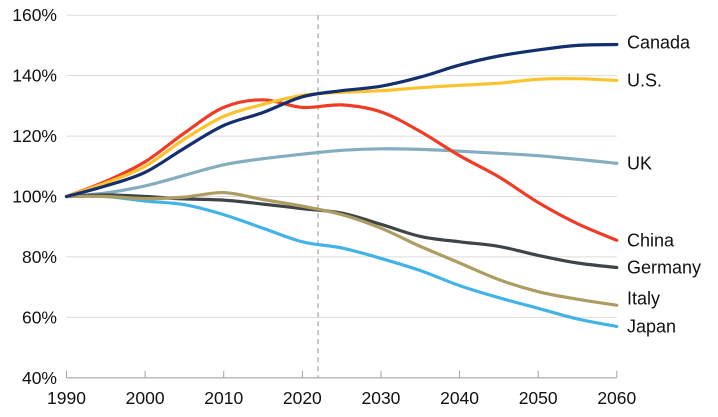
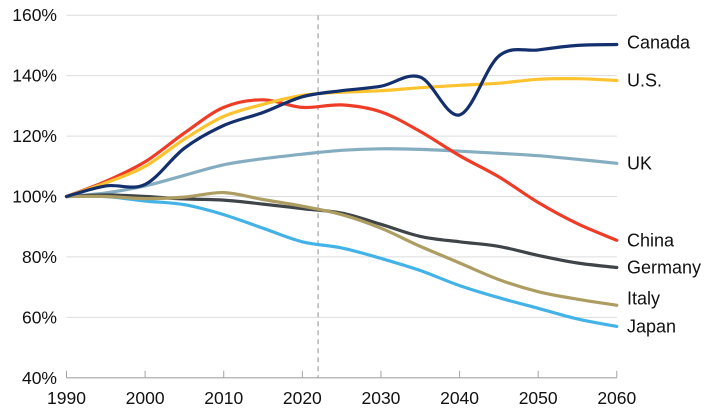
Canada/2000: 108% -> 104%
Canada/2040: 144% -> 127%
